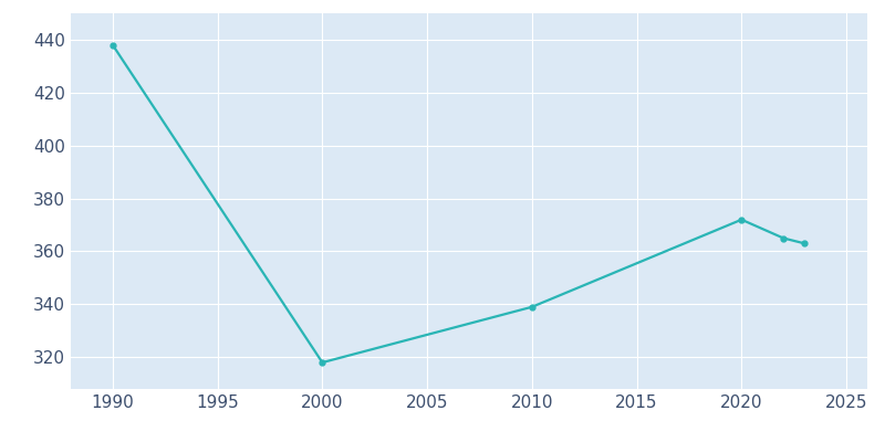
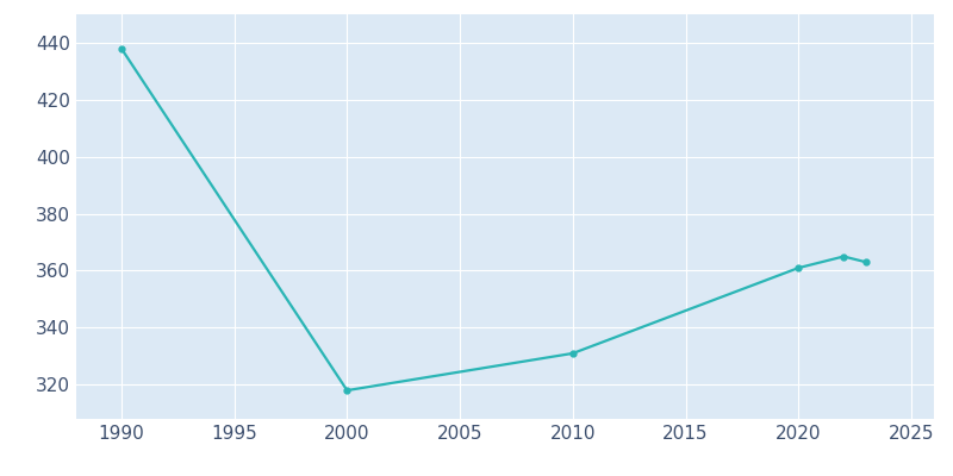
2010: 339 -> 331
2020: 372 -> 361
